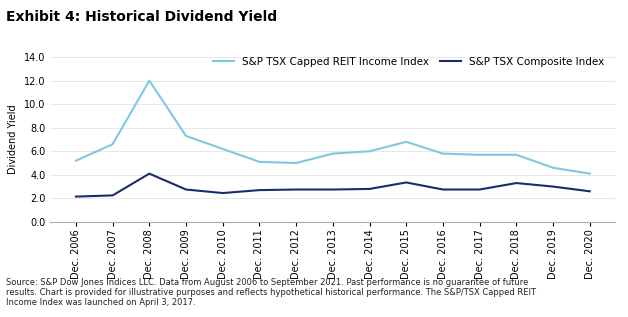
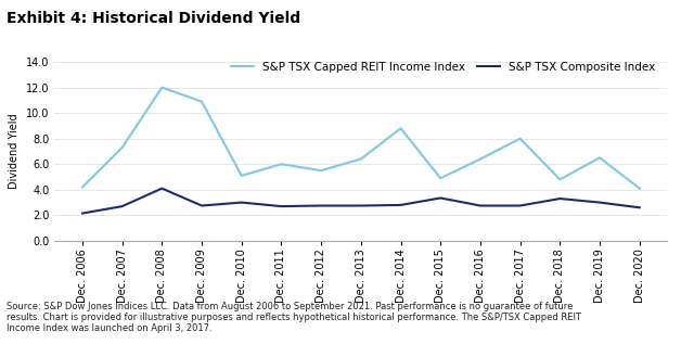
S&P TSX Capped REIT Income Index/Dec. 2006: 5.2 -> 4.2
S&P TSX Capped REIT Income Index/Dec. 2007: 6.6 -> 7.3
S&P TSX Composite Index/Dec. 2007: 2.2 -> 2.7
S&P TSX Capped REIT Income Index/Dec. 2009: 7.3 -> 10.9
S&P TSX Capped REIT Income Index/Dec. 2010: 6.2 -> 5.1
S&P TSX Composite Index/Dec. 2010: 2.5 -> 3.0
S&P TSX Capped REIT Income Index/Dec. 2011: 5.1 -> 6.0
S&P TSX Capped REIT Income Index/Dec. 2012: 5.0 -> 5.5
S&P TSX Capped REIT Income Index/Dec. 2013: 5.8 -> 6.4
S&P TSX Capped REIT Income Index/Dec. 2014: 6.0 -> 8.8
S&P TSX Capped REIT Income Index/Dec. 2015: 6.8 -> 4.9
S&P TSX Capped REIT Income Index/Dec. 2016: 5.8 -> 6.4
S&P TSX Capped REIT Income Index/Dec. 2017: 5.7 -> 8.0
S&P TSX Capped REIT Income Index/Dec. 2018: 5.7 -> 4.8
S&P TSX Capped REIT Income Index/Dec. 2019: 4.6 -> 6.5
